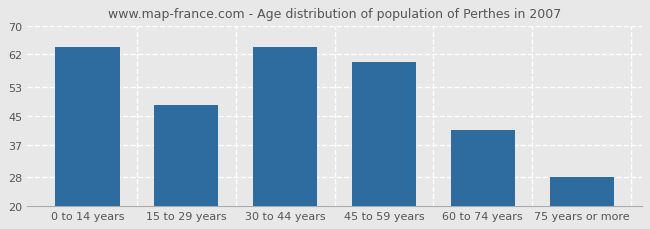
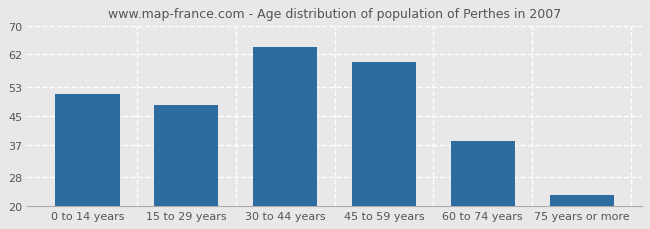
0 to 14 years: 64 -> 51
60 to 74 years: 41 -> 38
75 years or more: 28 -> 23
